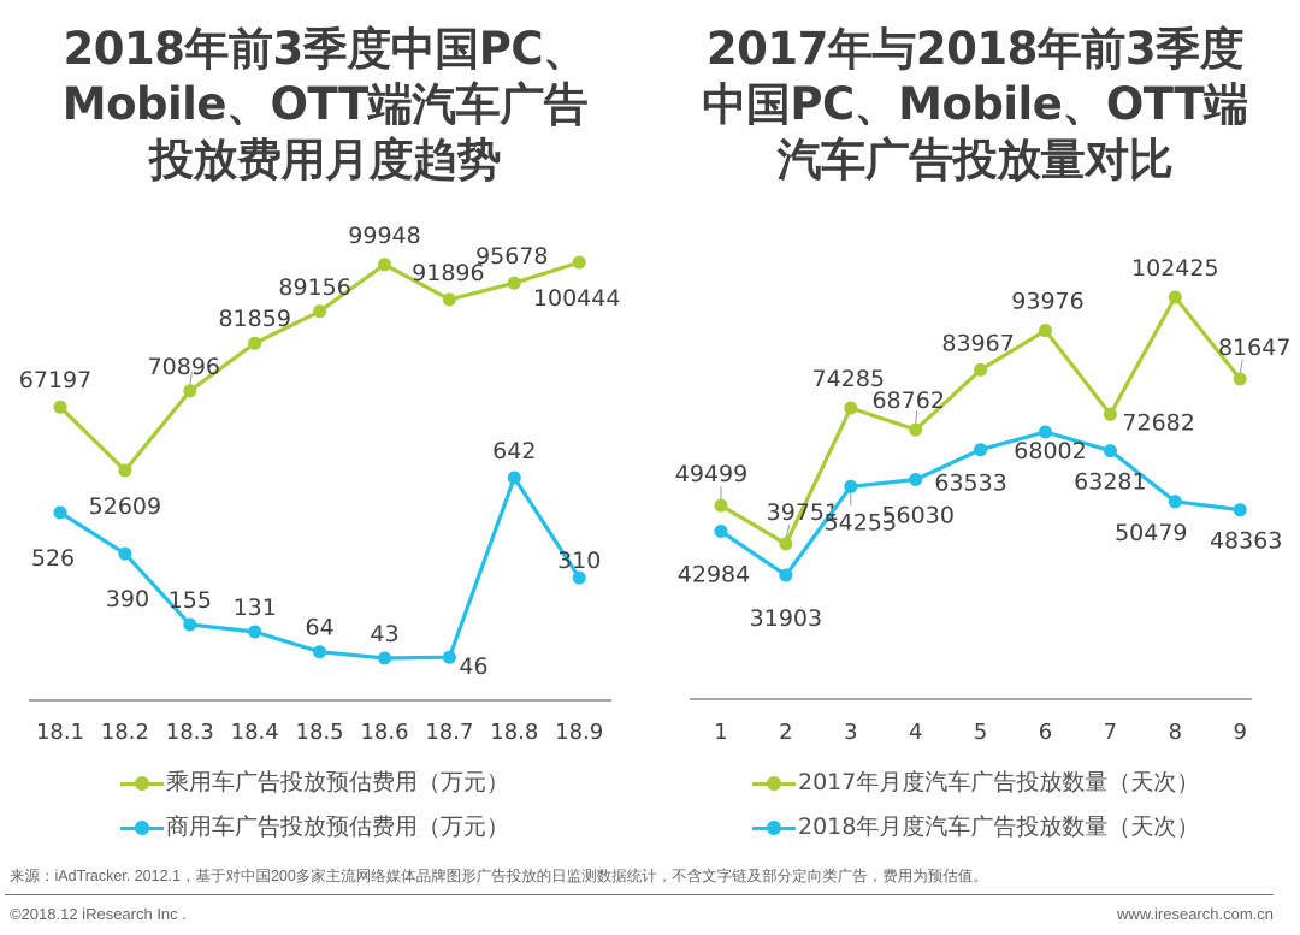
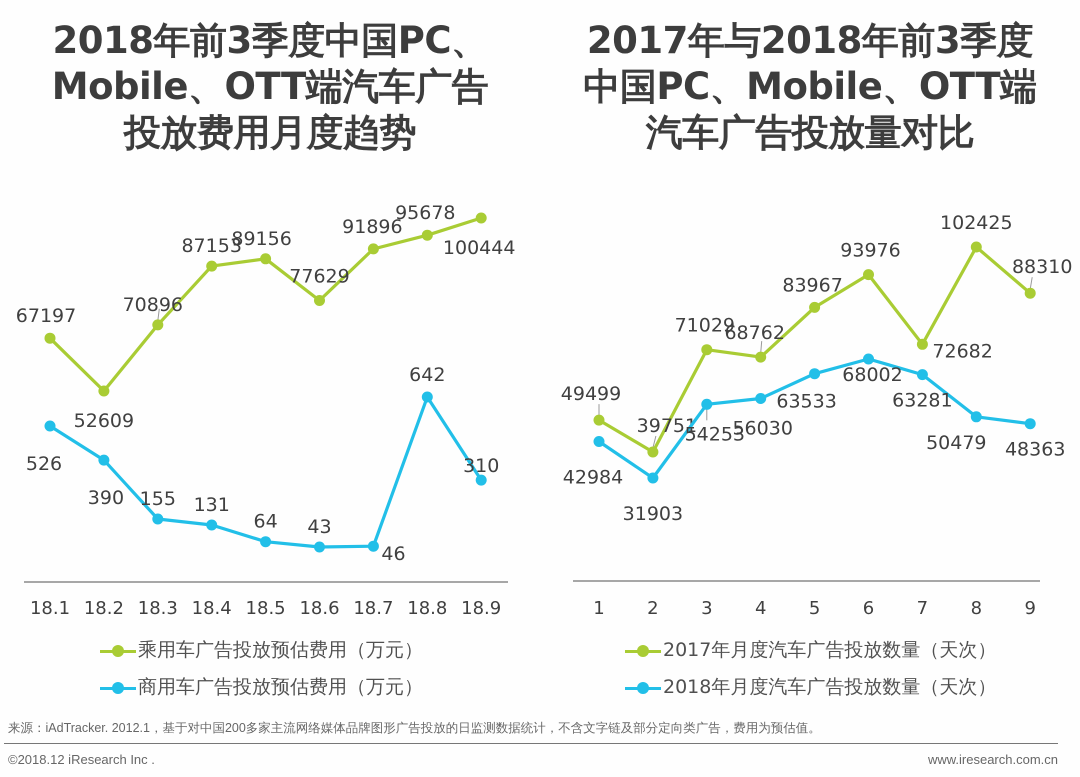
2018年前3季度中国PC、Mobile、OTT端汽车广告投放费用月度趋势/乘用车广告投放预估费用（万元）/18.4: 81859 -> 87153
2018年前3季度中国PC、Mobile、OTT端汽车广告投放费用月度趋势/乘用车广告投放预估费用（万元）/18.6: 99948 -> 77629
2017年与2018年前3季度中国PC、Mobile、OTT端汽车广告投放量对比/2017年月度汽车广告投放数量（天次）/3: 74285 -> 71029
2017年与2018年前3季度中国PC、Mobile、OTT端汽车广告投放量对比/2017年月度汽车广告投放数量（天次）/9: 81647 -> 88310
